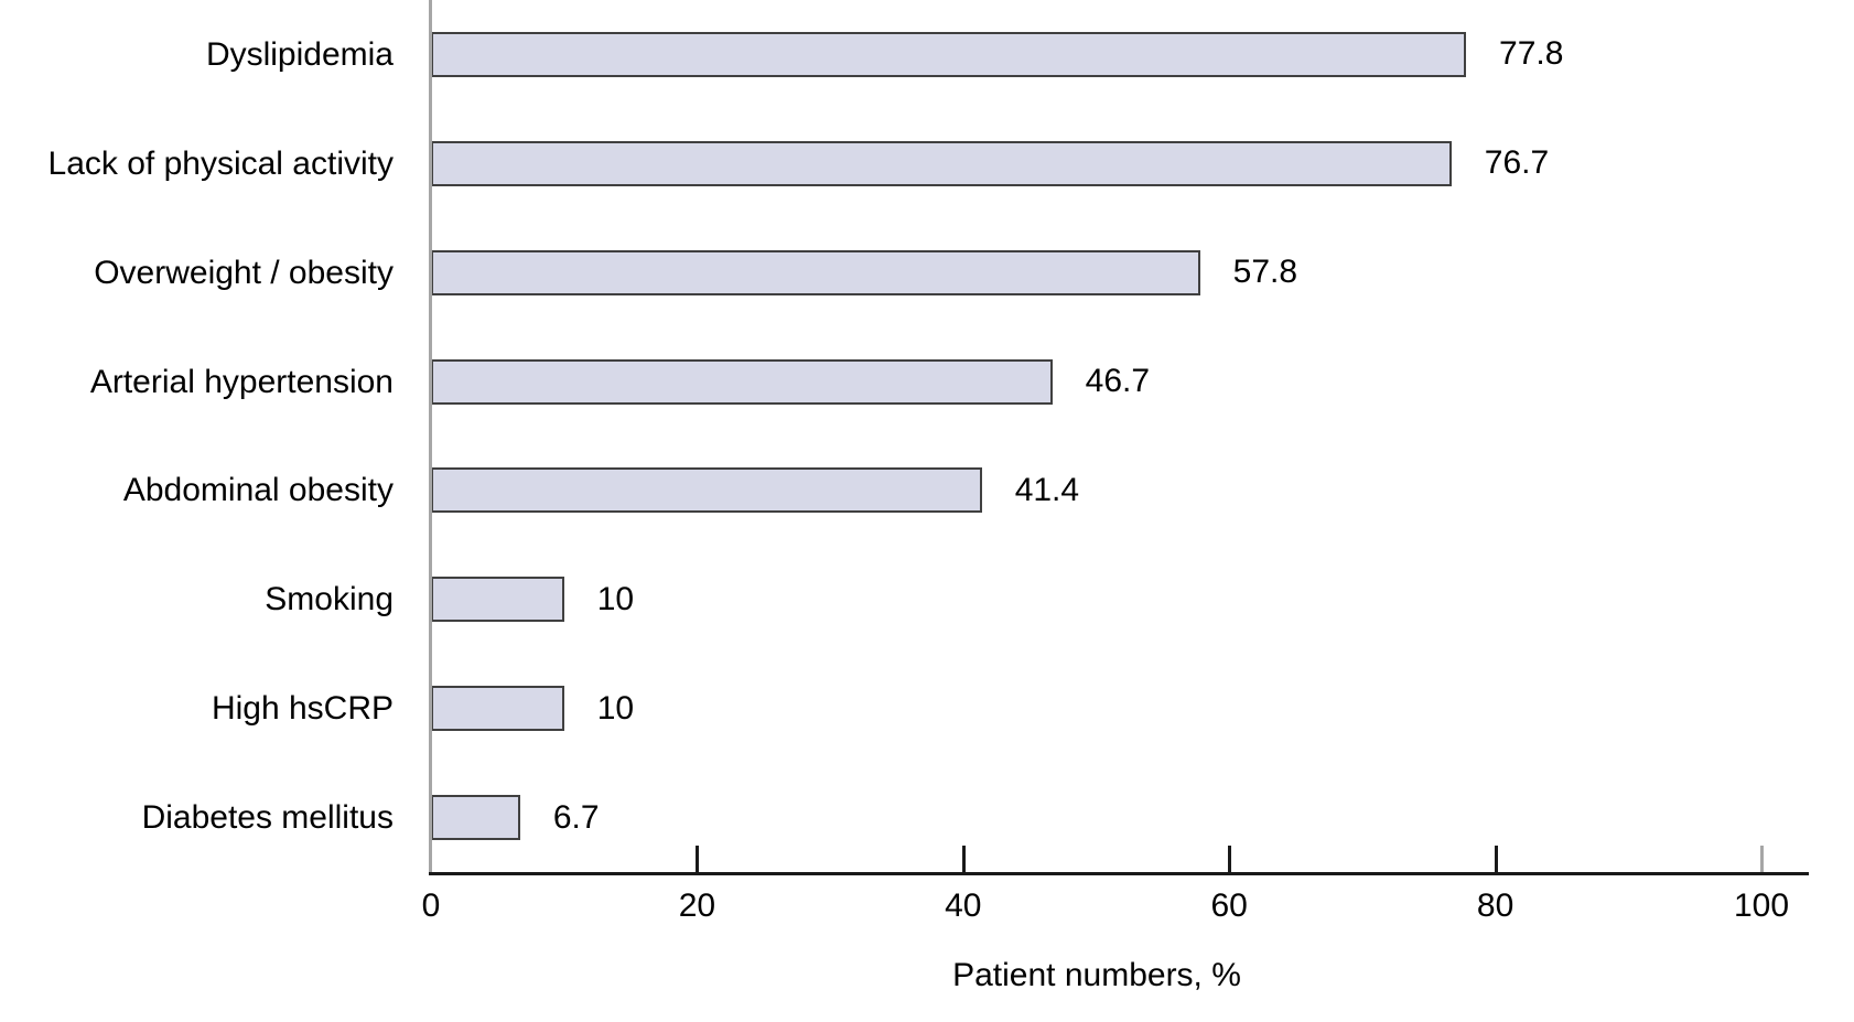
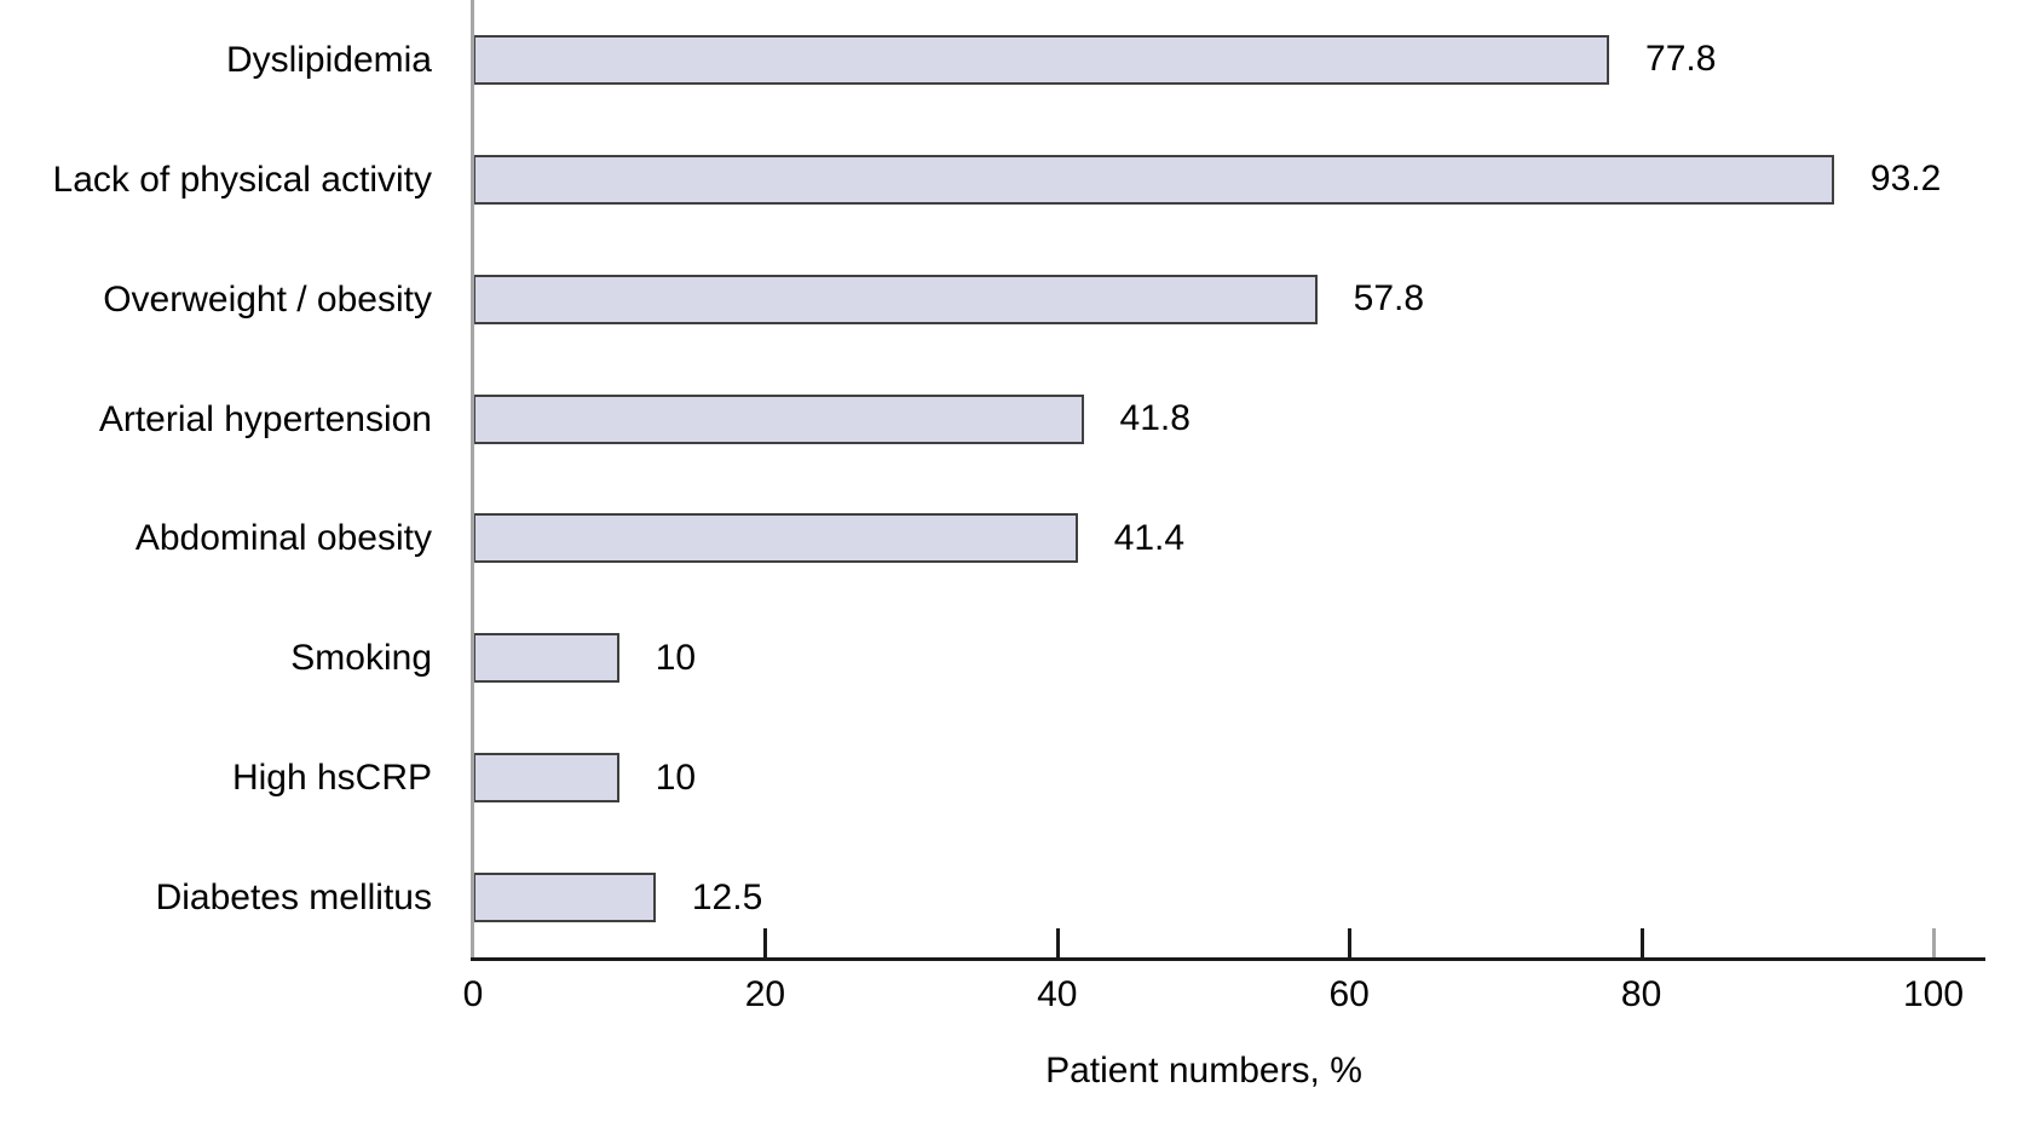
Lack of physical activity: 76.7 -> 93.2
Arterial hypertension: 46.7 -> 41.8
Diabetes mellitus: 6.7 -> 12.5
